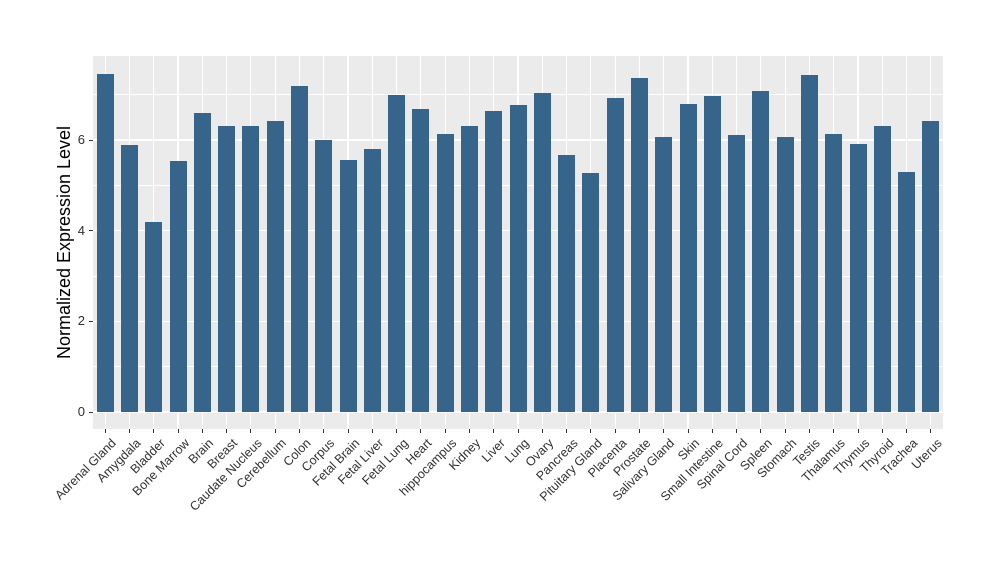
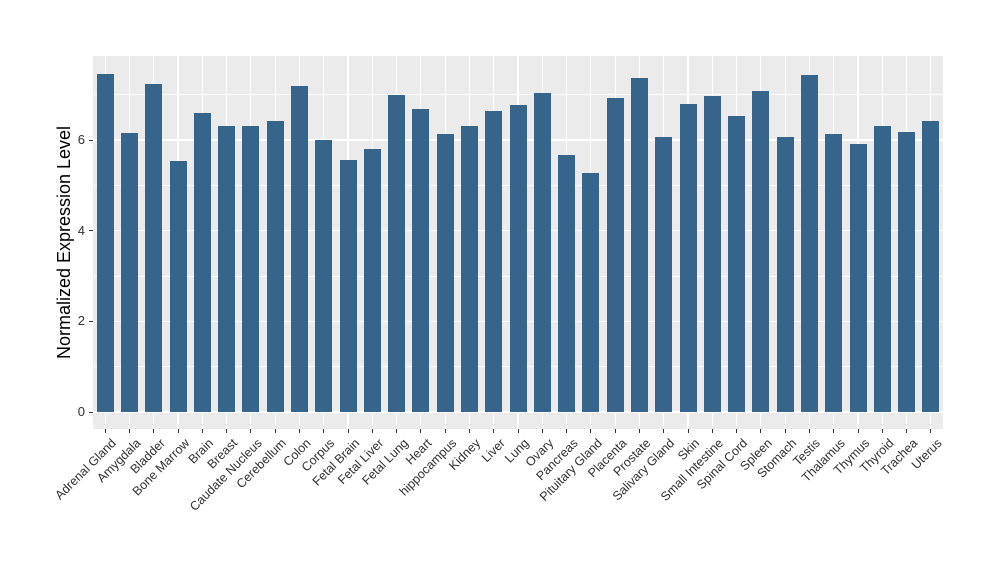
Amygdala: 5.9 -> 6.2
Bladder: 4.2 -> 7.2
Spinal Cord: 6.1 -> 6.5
Trachea: 5.3 -> 6.2
